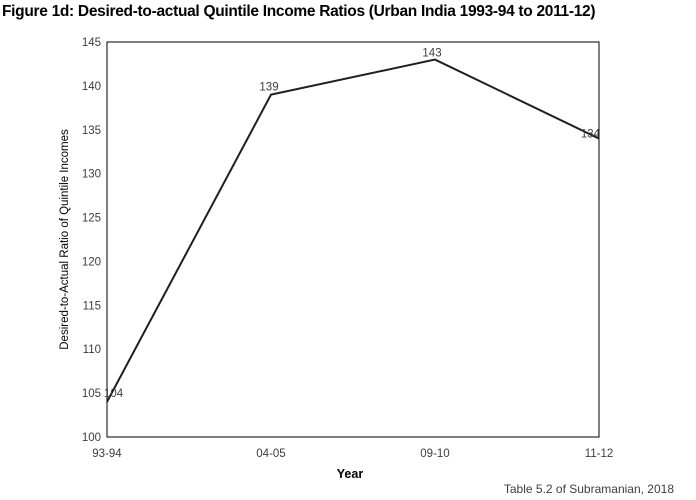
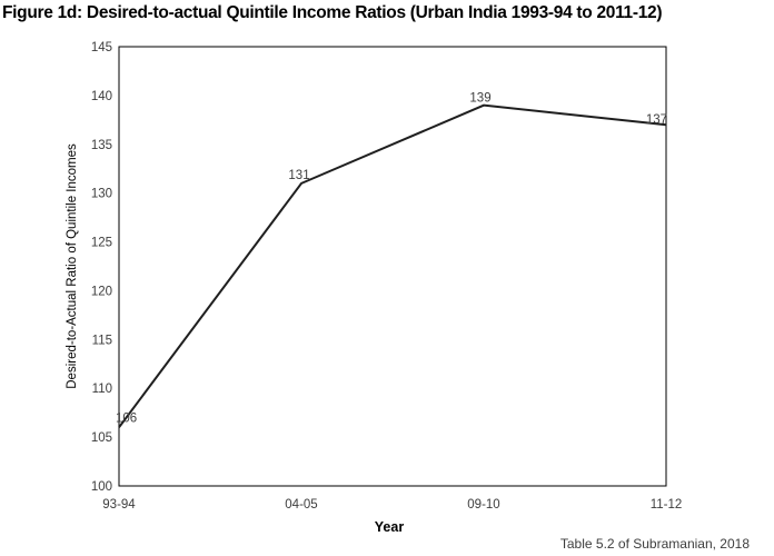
93-94: 104 -> 106
04-05: 139 -> 131
09-10: 143 -> 139
11-12: 134 -> 137
